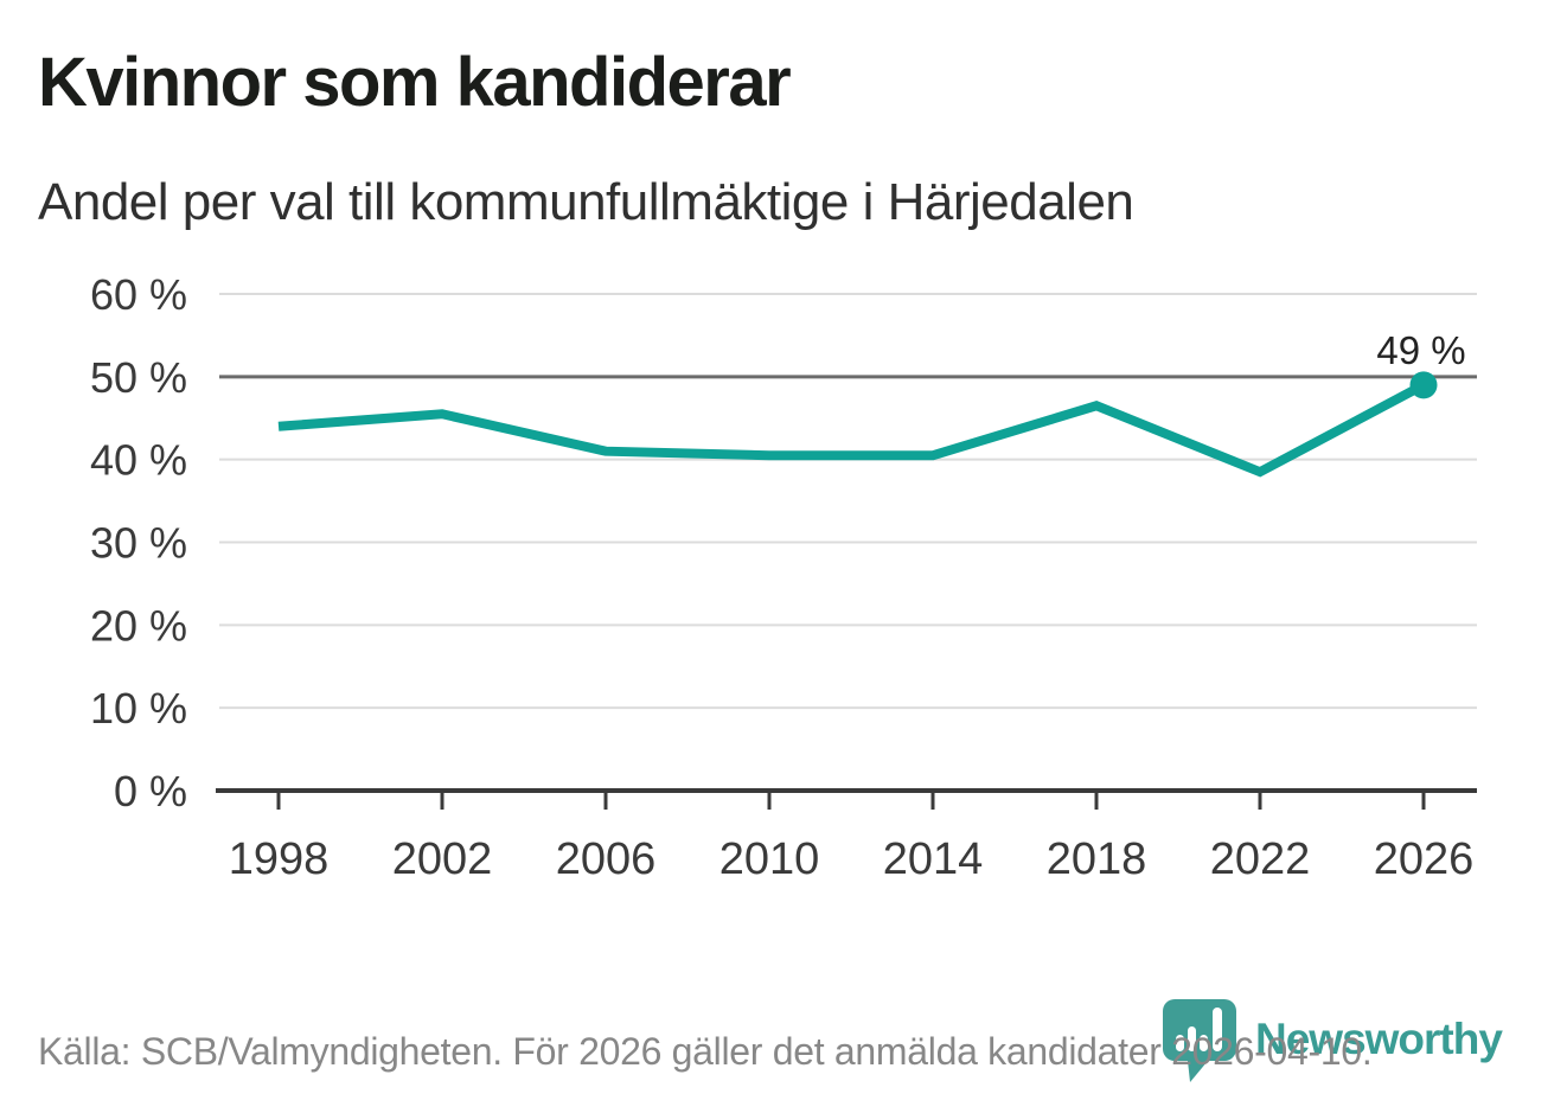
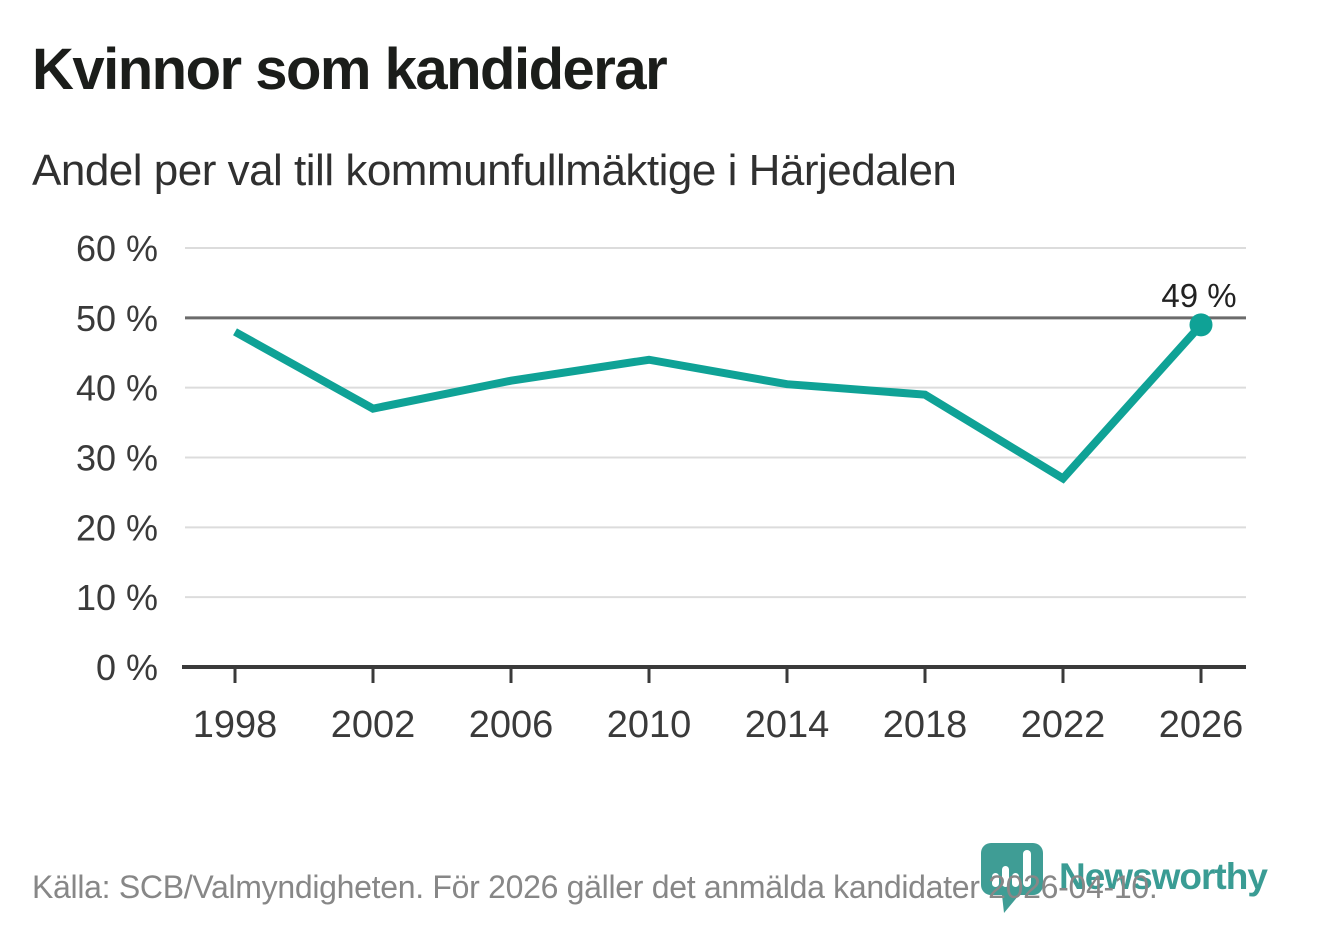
1998: 44% -> 48%
2002: 46% -> 37%
2010: 40% -> 44%
2018: 46% -> 39%
2022: 38% -> 27%
